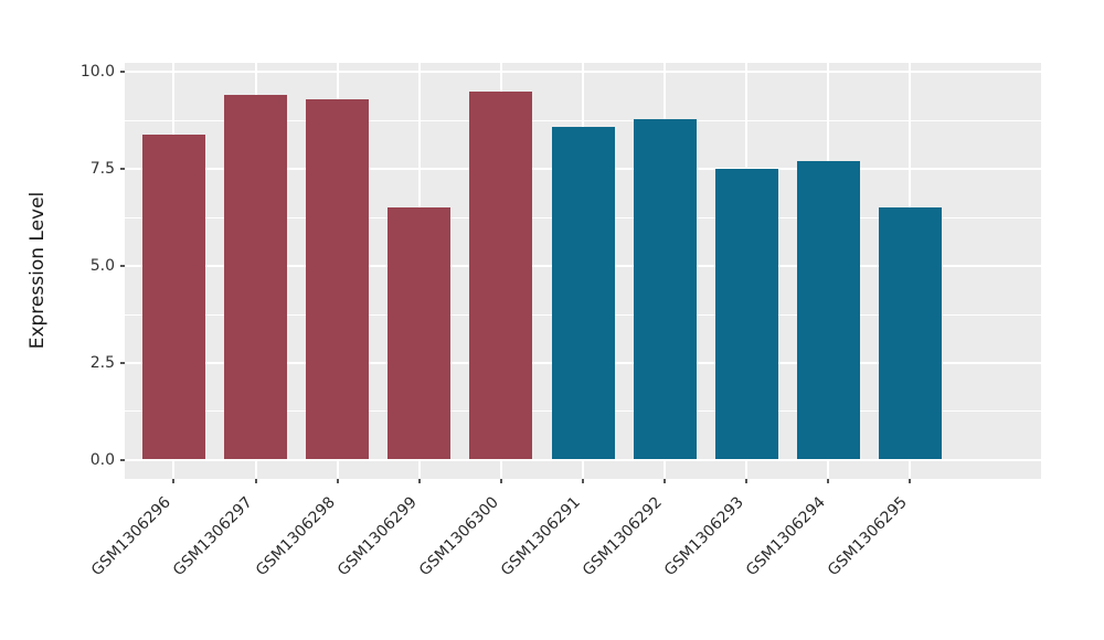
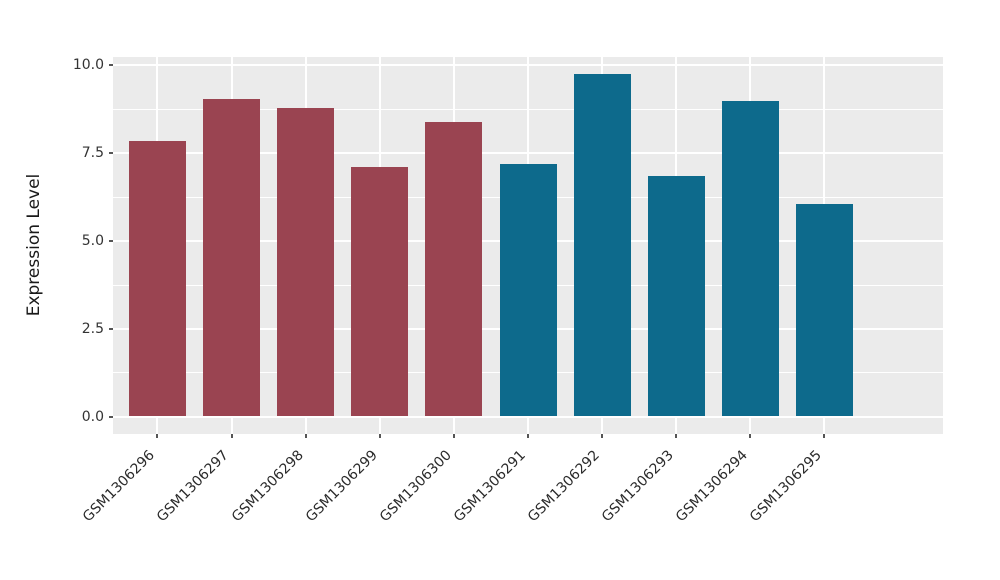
GSM1306296: 8.4 -> 7.8
GSM1306297: 9.4 -> 9.1
GSM1306298: 9.3 -> 8.8
GSM1306299: 6.5 -> 7.1
GSM1306300: 9.5 -> 8.4
GSM1306291: 8.6 -> 7.2
GSM1306292: 8.8 -> 9.8
GSM1306293: 7.5 -> 6.8
GSM1306294: 7.7 -> 9.0
GSM1306295: 6.5 -> 6.0
